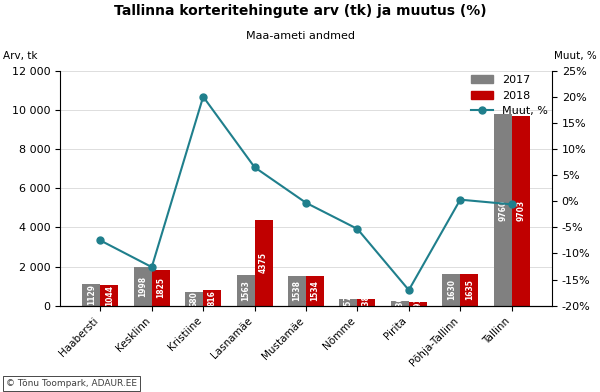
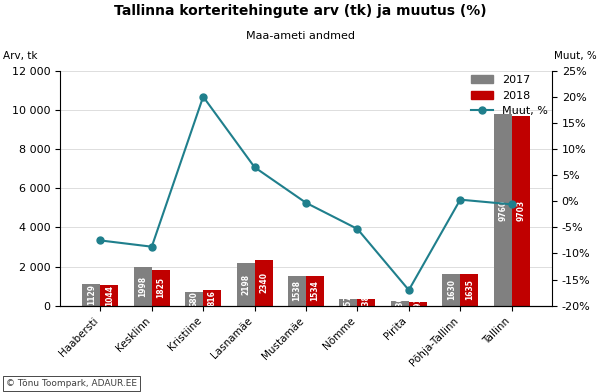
Muut, %/Kesklinn: -12.6% -> -8.7%
2017/Lasnamäe: 1563 -> 2198
2018/Lasnamäe: 4375 -> 2340
